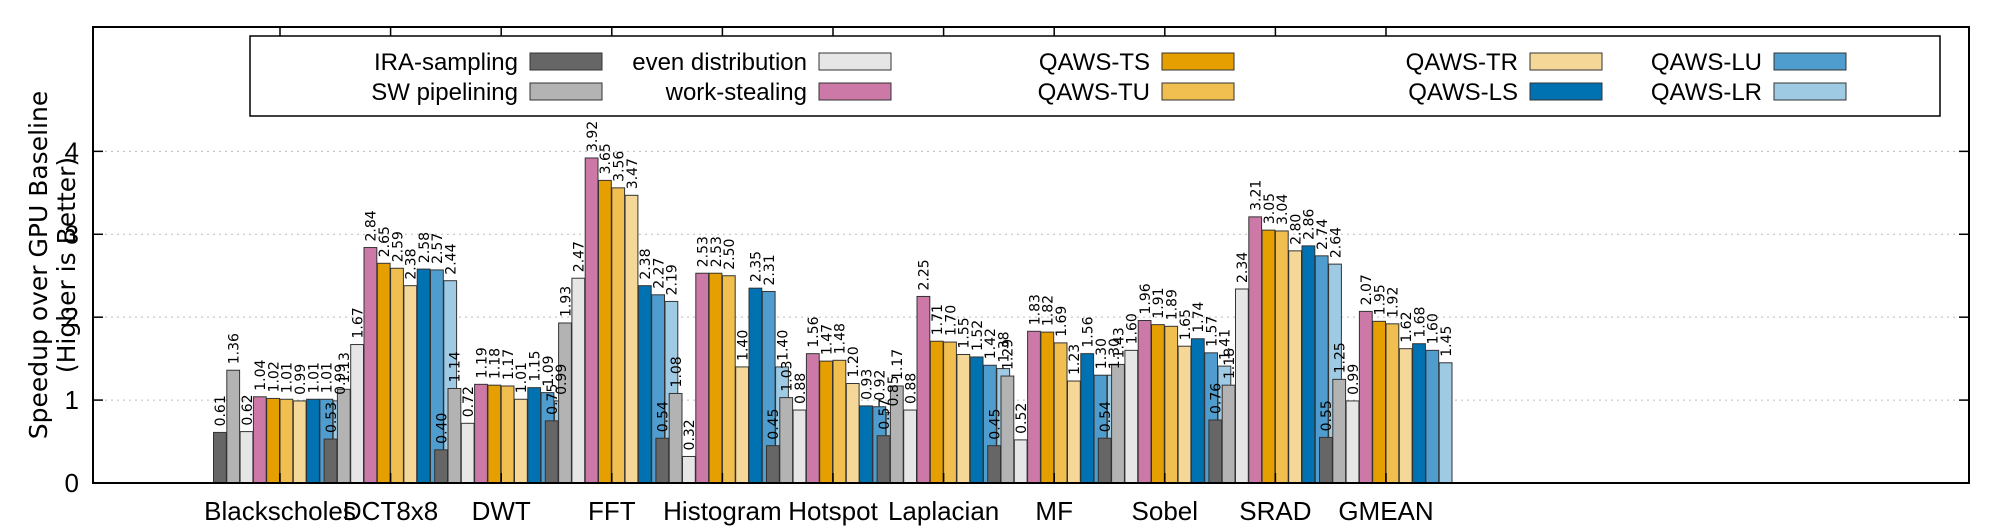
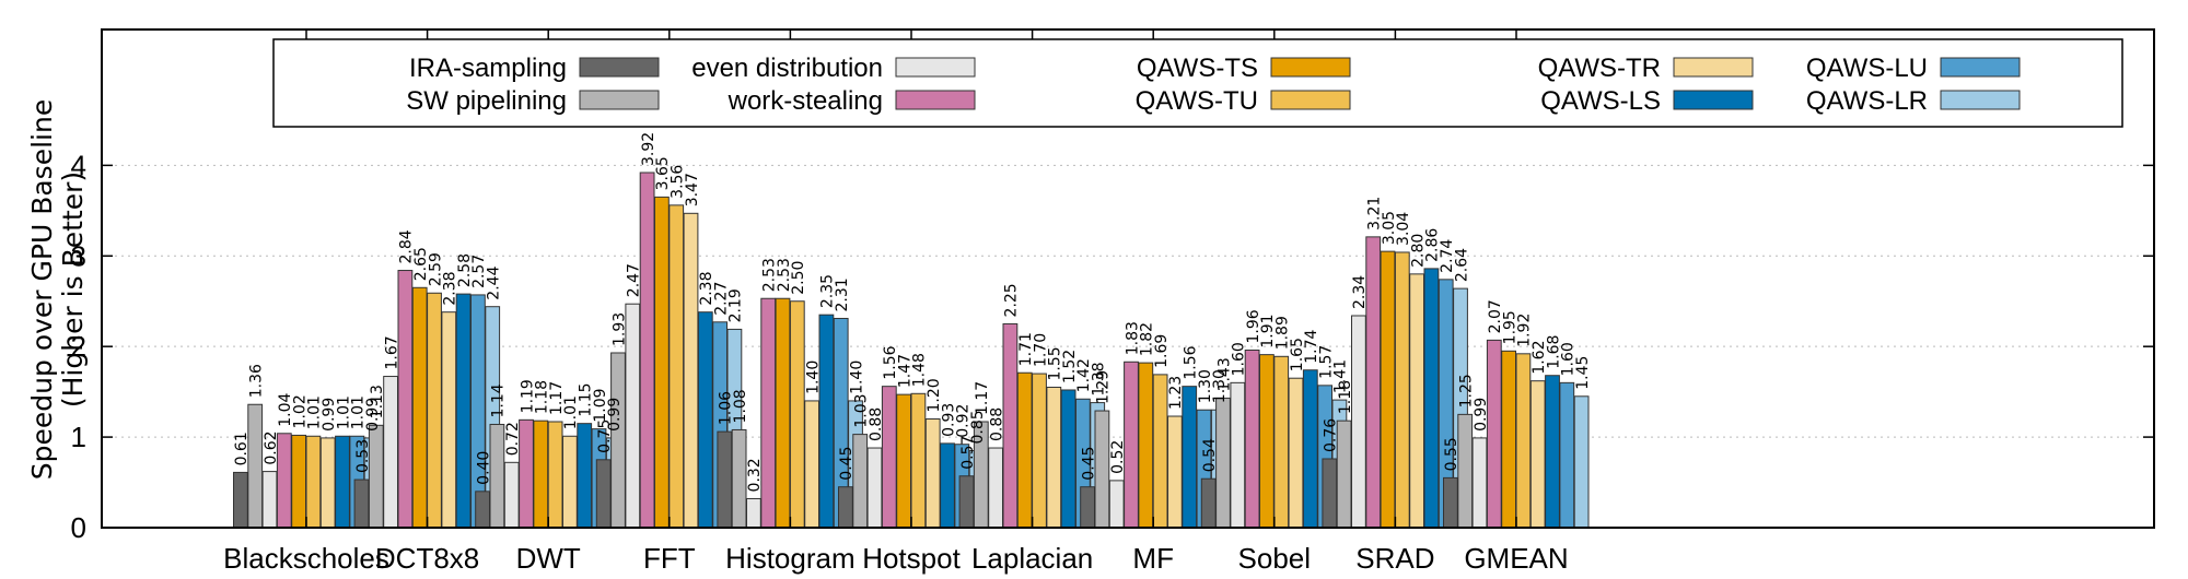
IRA-sampling/Histogram: 0.54 -> 1.06
